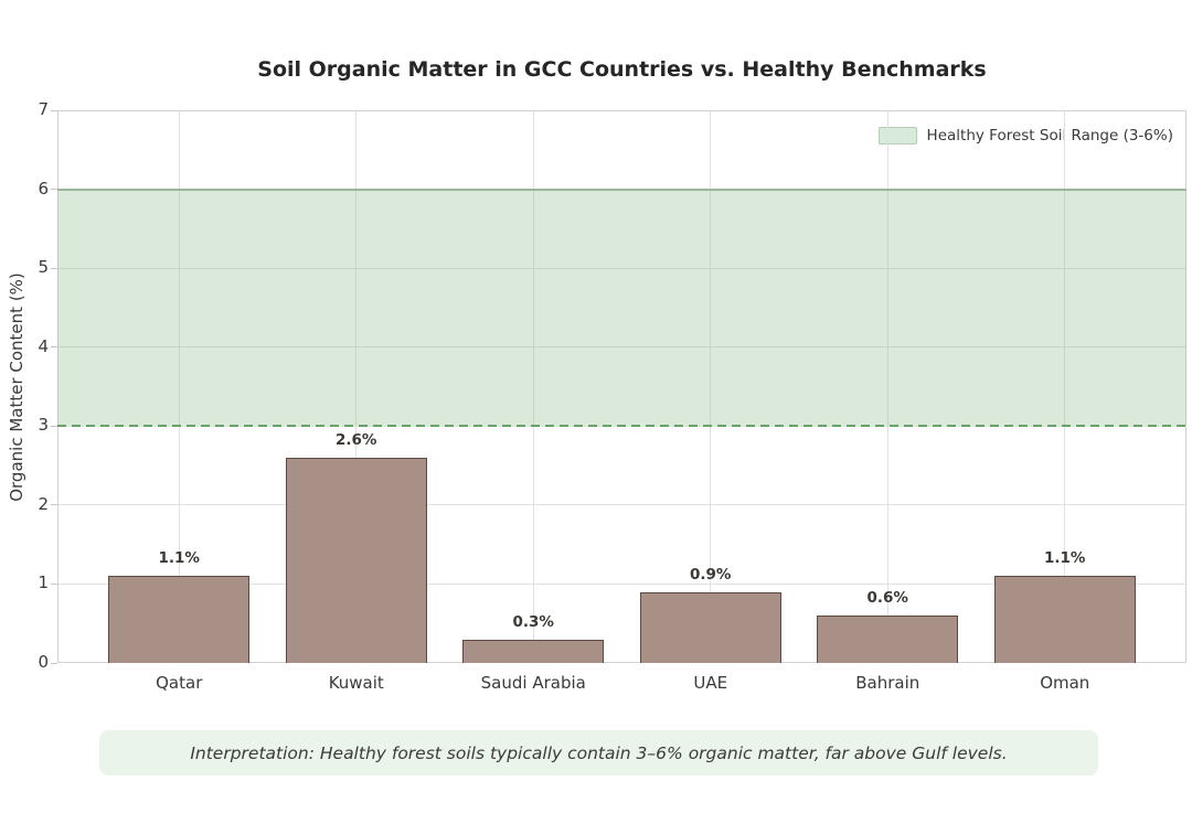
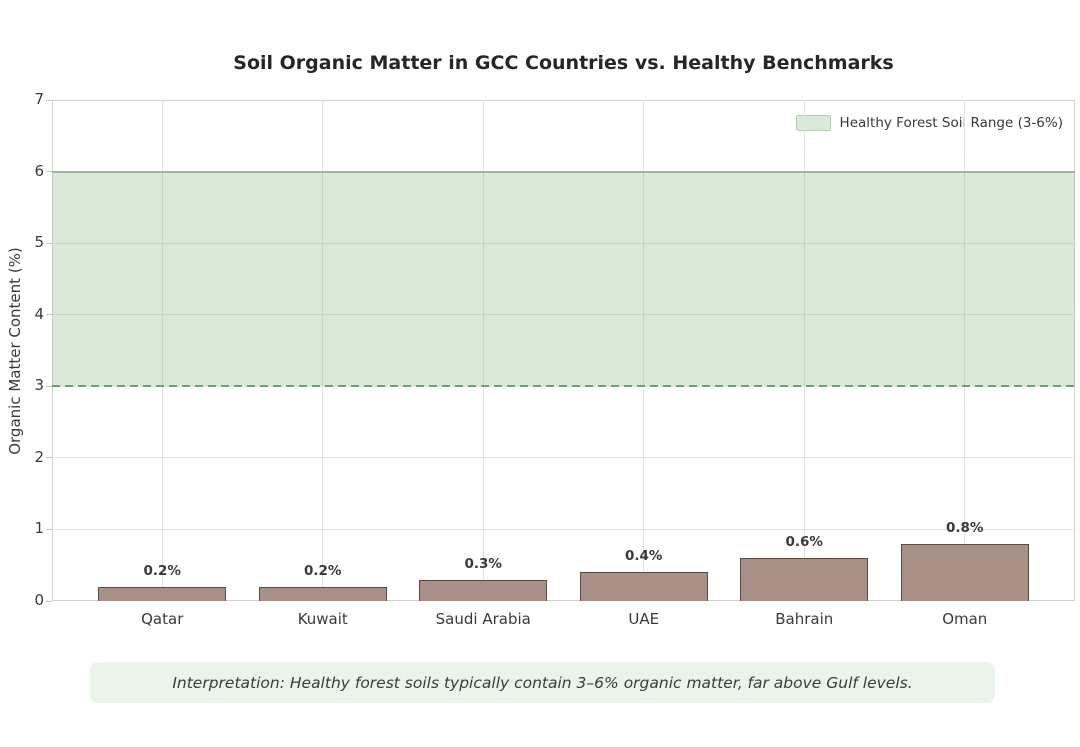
Qatar: 1.1% -> 0.2%
Kuwait: 2.6% -> 0.2%
UAE: 0.9% -> 0.4%
Oman: 1.1% -> 0.8%
